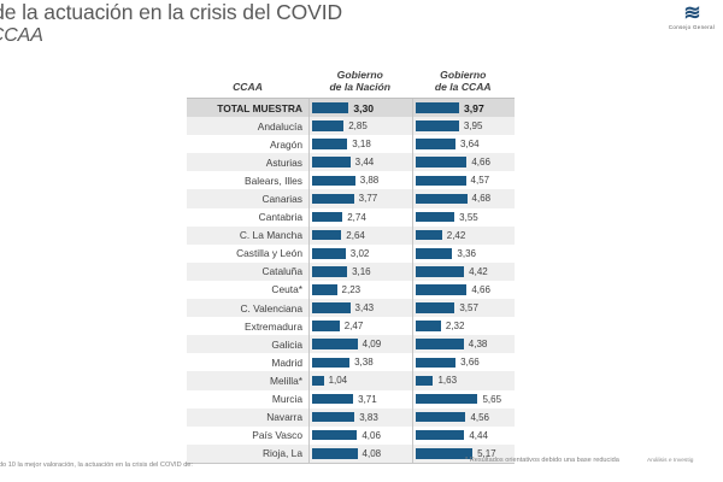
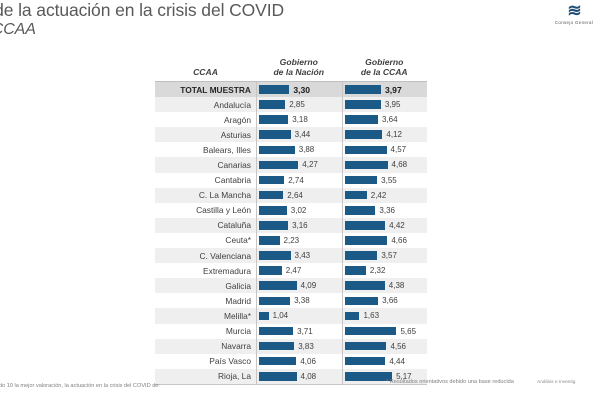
Gobierno de la CCAA/Asturias: 4,66 -> 4,12
Gobierno de la Nación/Canarias: 3,77 -> 4,27
